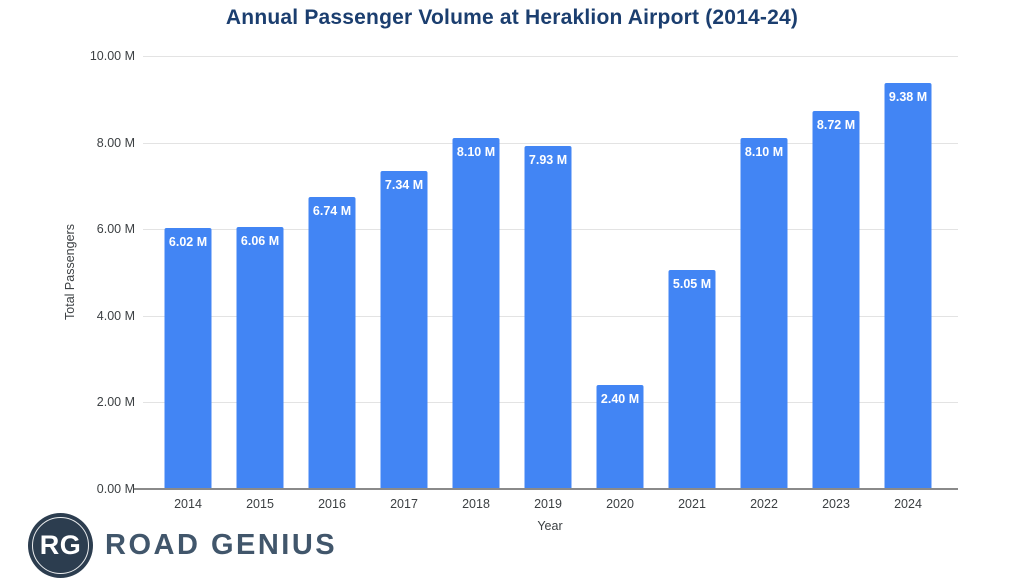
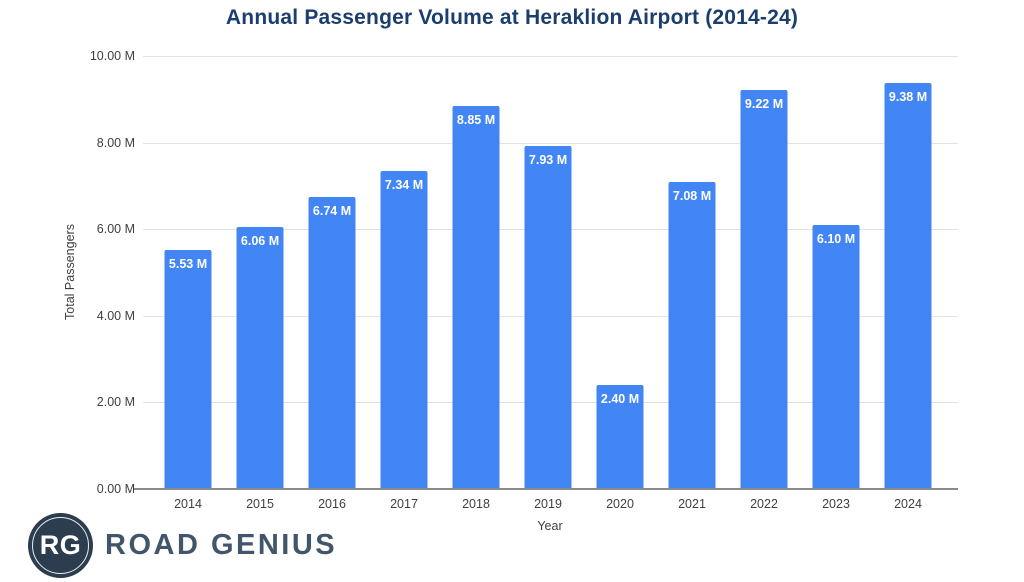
2014: 6.02 -> 5.53
2018: 8.10 -> 8.85
2021: 5.05 -> 7.08
2022: 8.10 -> 9.22
2023: 8.72 -> 6.10
